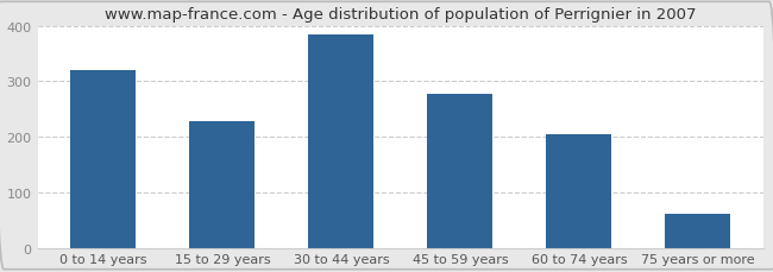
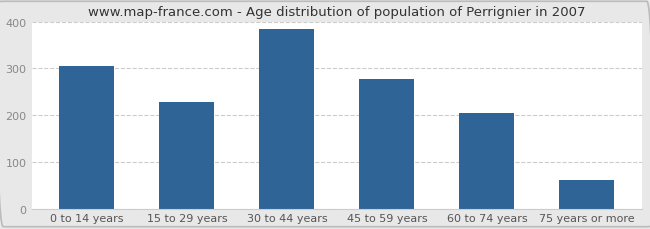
0 to 14 years: 320 -> 305
